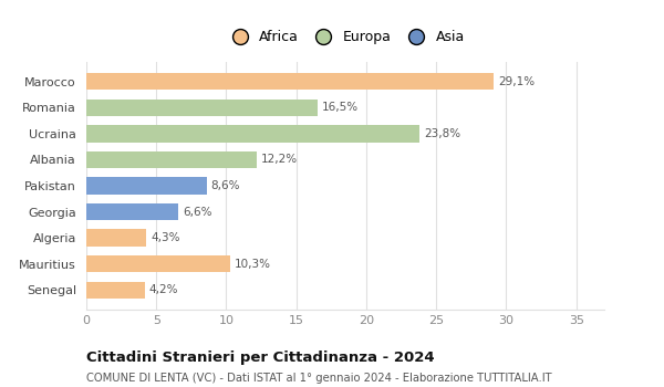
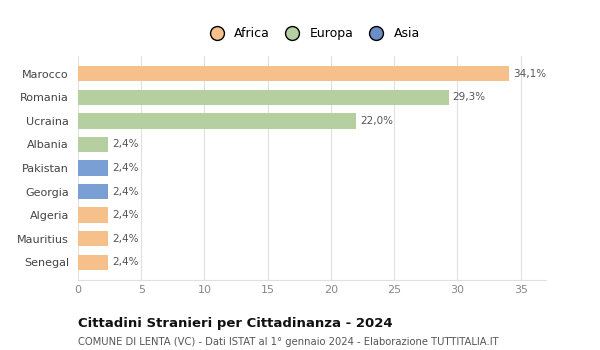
Marocco: 29,1% -> 34,1%
Romania: 16,5% -> 29,3%
Ucraina: 23,8% -> 22,0%
Albania: 12,2% -> 2,4%
Pakistan: 8,6% -> 2,4%
Georgia: 6,6% -> 2,4%
Algeria: 4,3% -> 2,4%
Mauritius: 10,3% -> 2,4%
Senegal: 4,2% -> 2,4%
